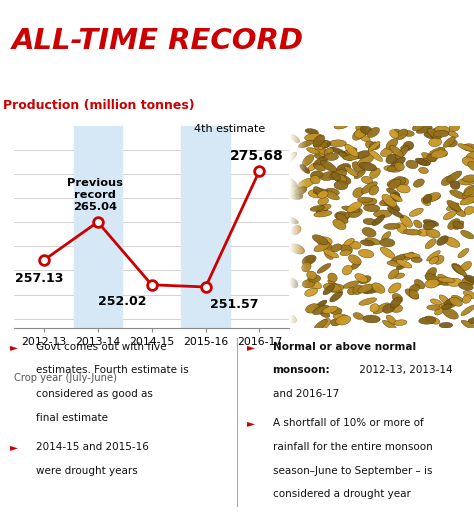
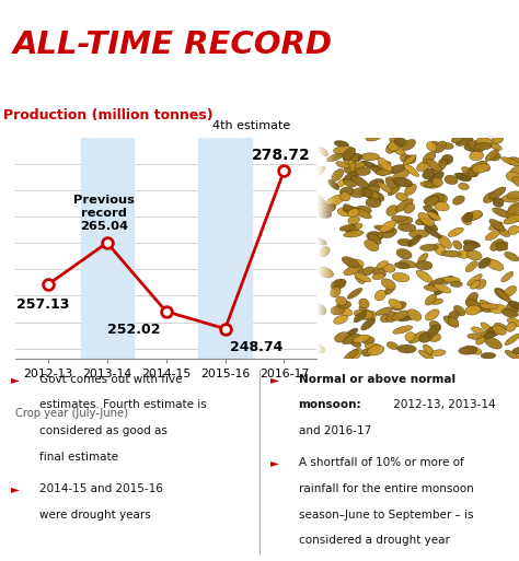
2015-16: 251.57 -> 248.74
2016-17: 275.68 -> 278.72
